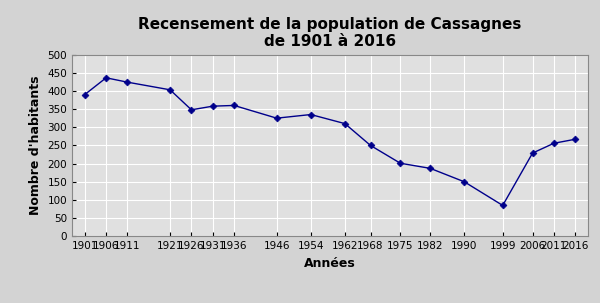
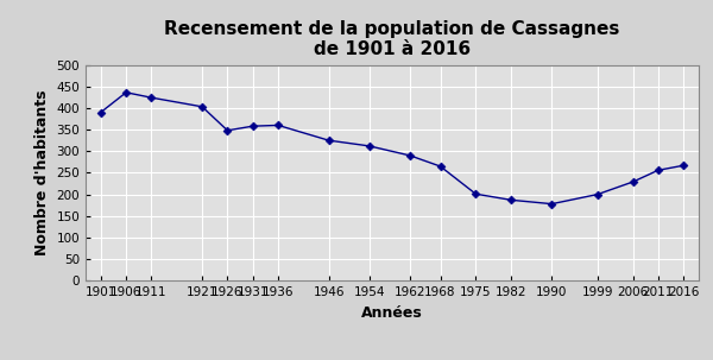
1954: 335 -> 312
1962: 310 -> 290
1968: 250 -> 265
1990: 150 -> 178
1999: 85 -> 200
